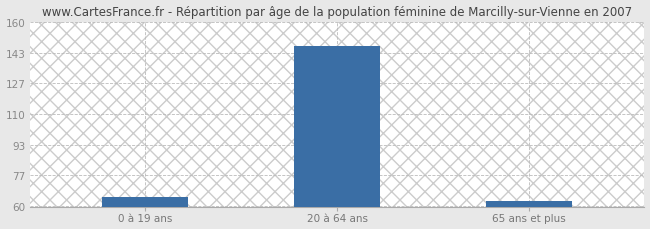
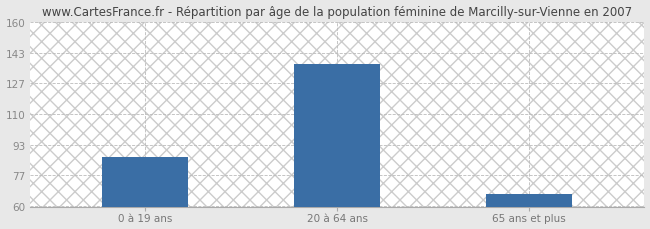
0 à 19 ans: 65 -> 87
20 à 64 ans: 147 -> 137
65 ans et plus: 63 -> 67
